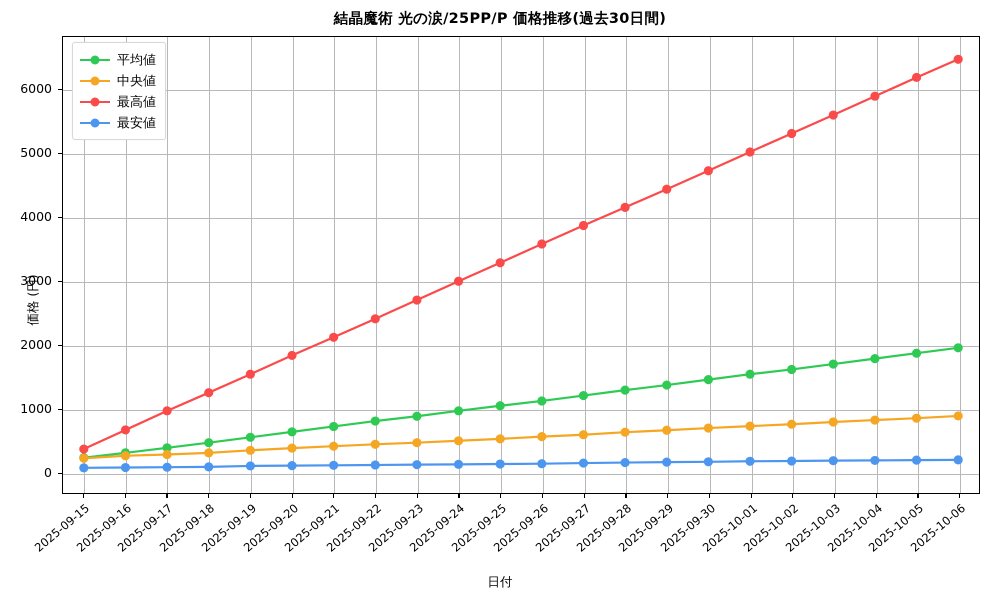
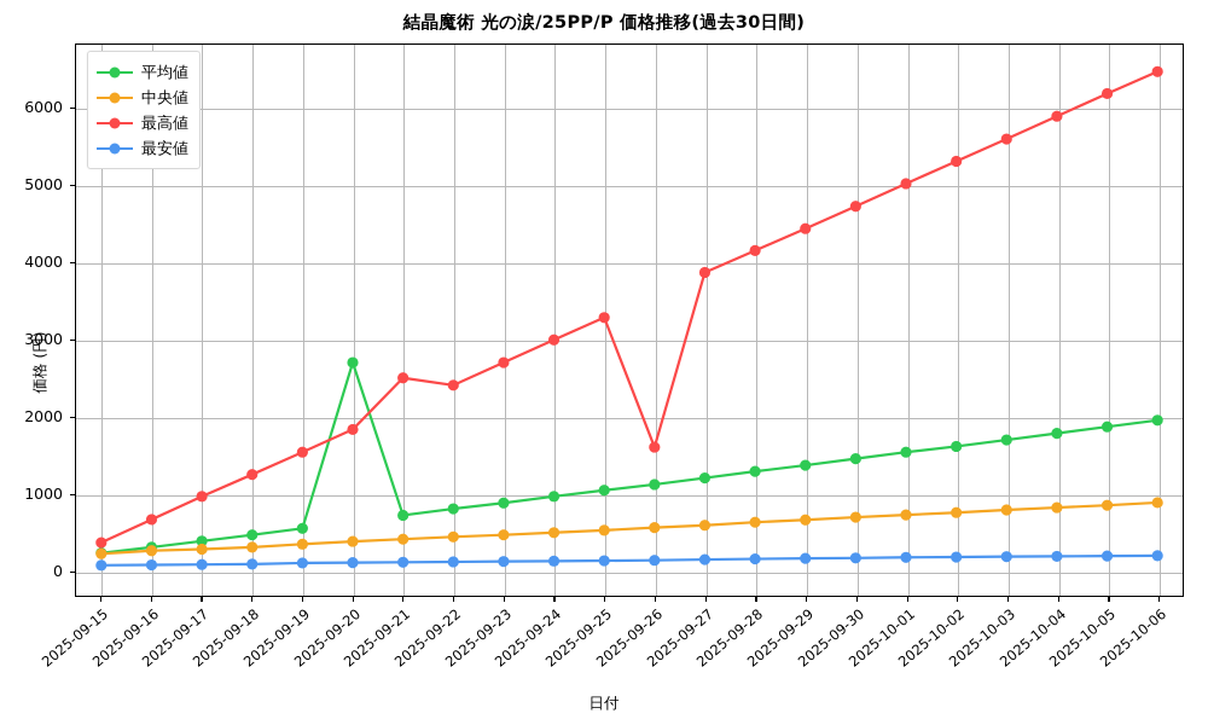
平均値/2025-09-20: 600 -> 2700
最高値/2025-09-21: 2100 -> 2500
最高値/2025-09-26: 3600 -> 1600
